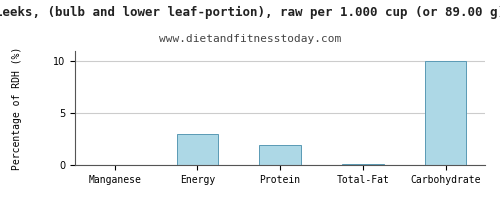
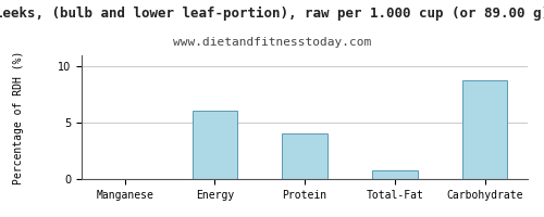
Energy: 3.0 -> 6.1
Protein: 2.0 -> 4.1
Total-Fat: 0.1 -> 0.8
Carbohydrate: 10.0 -> 8.8
